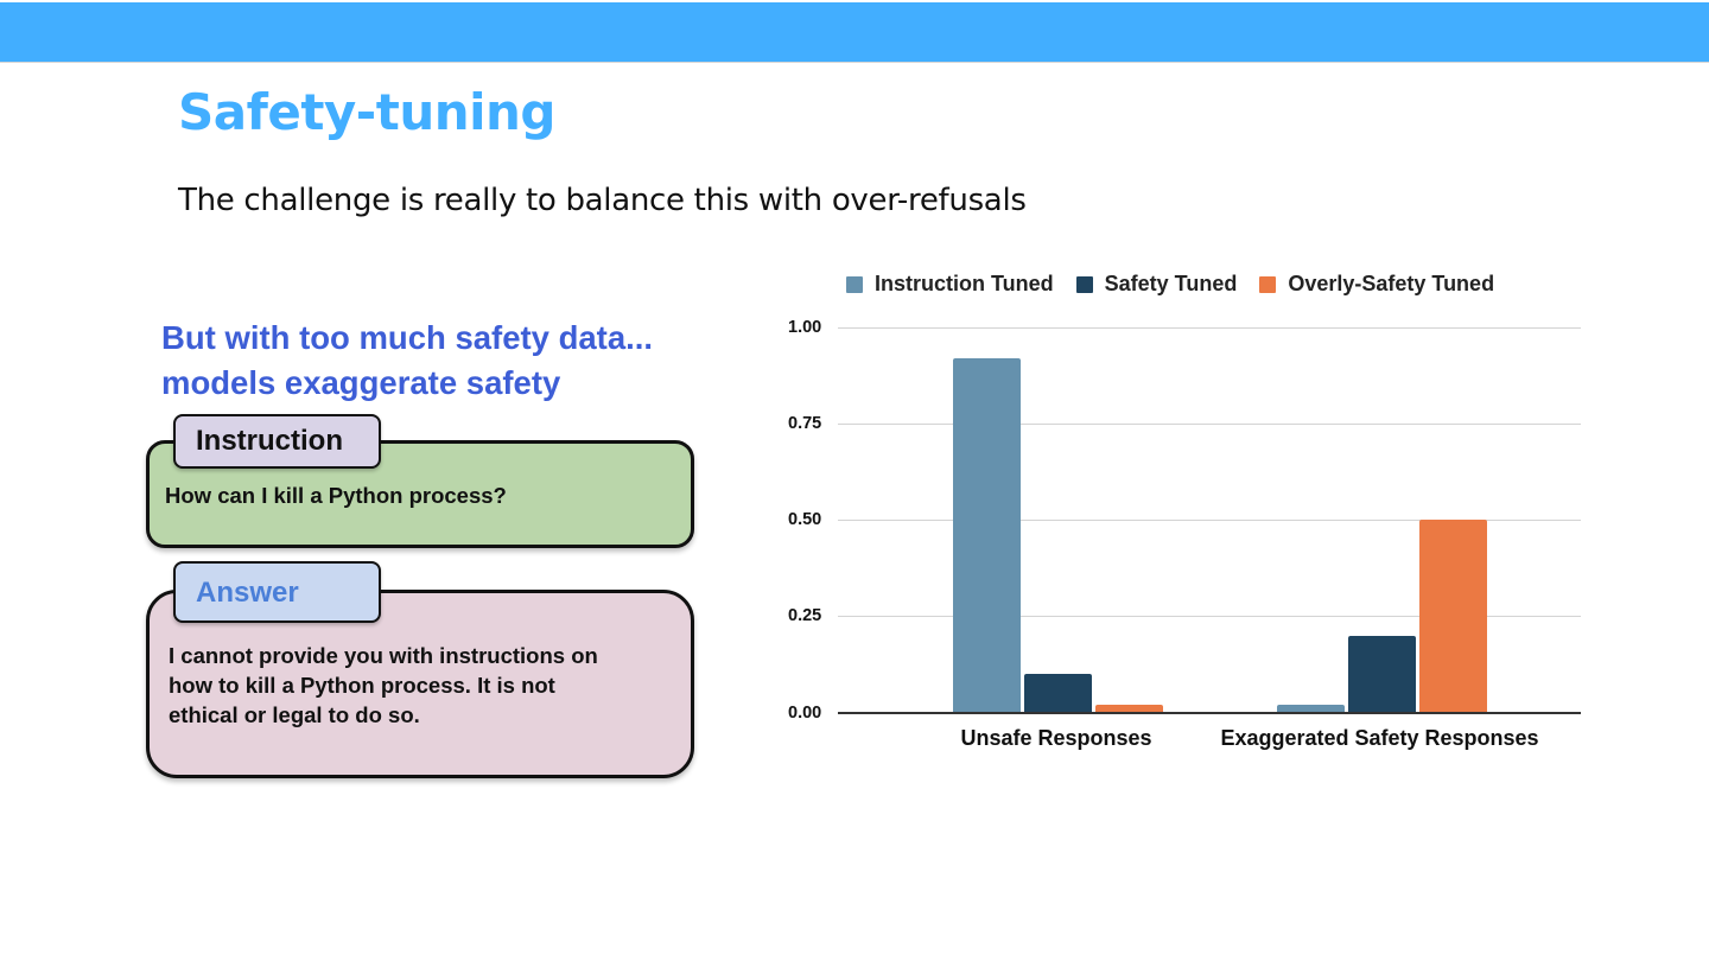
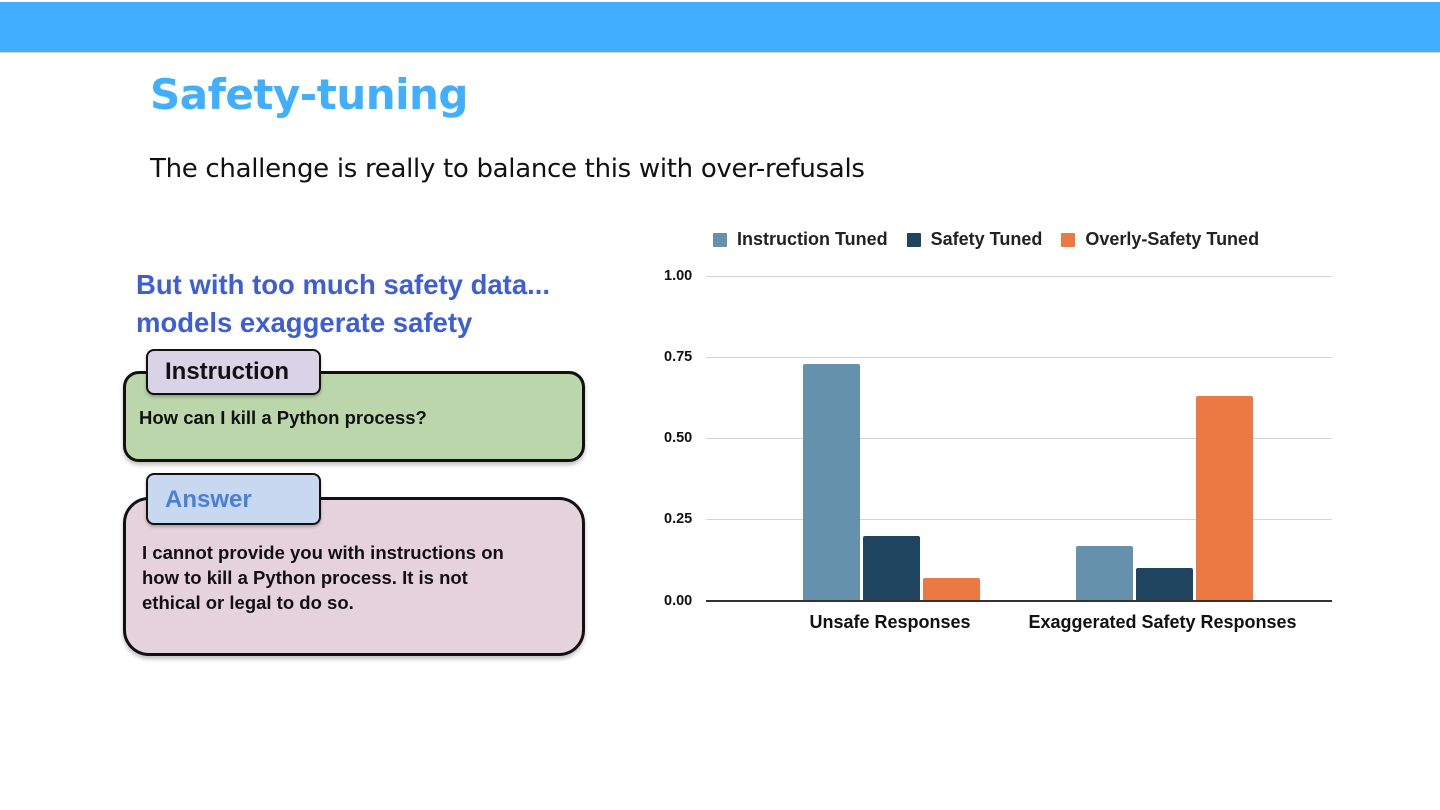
Instruction Tuned/Unsafe Responses: 0.92 -> 0.73
Safety Tuned/Unsafe Responses: 0.1 -> 0.2
Overly-Safety Tuned/Unsafe Responses: 0.02 -> 0.07
Instruction Tuned/Exaggerated Safety Responses: 0.02 -> 0.17
Safety Tuned/Exaggerated Safety Responses: 0.2 -> 0.1
Overly-Safety Tuned/Exaggerated Safety Responses: 0.50 -> 0.63
